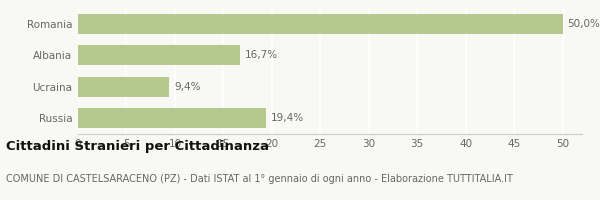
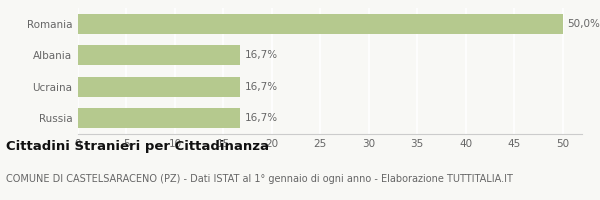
Ucraina: 9,4% -> 16,7%
Russia: 19,4% -> 16,7%
